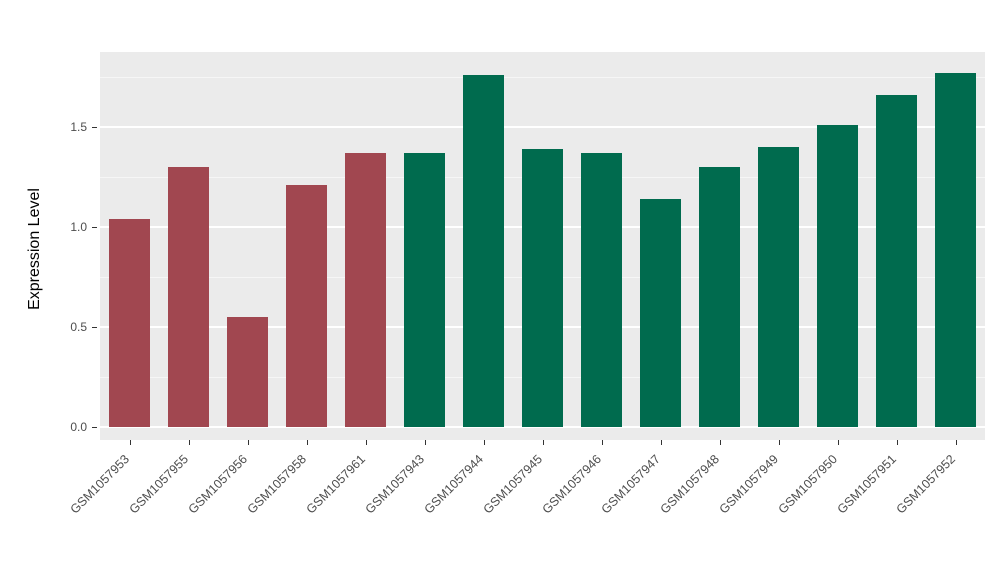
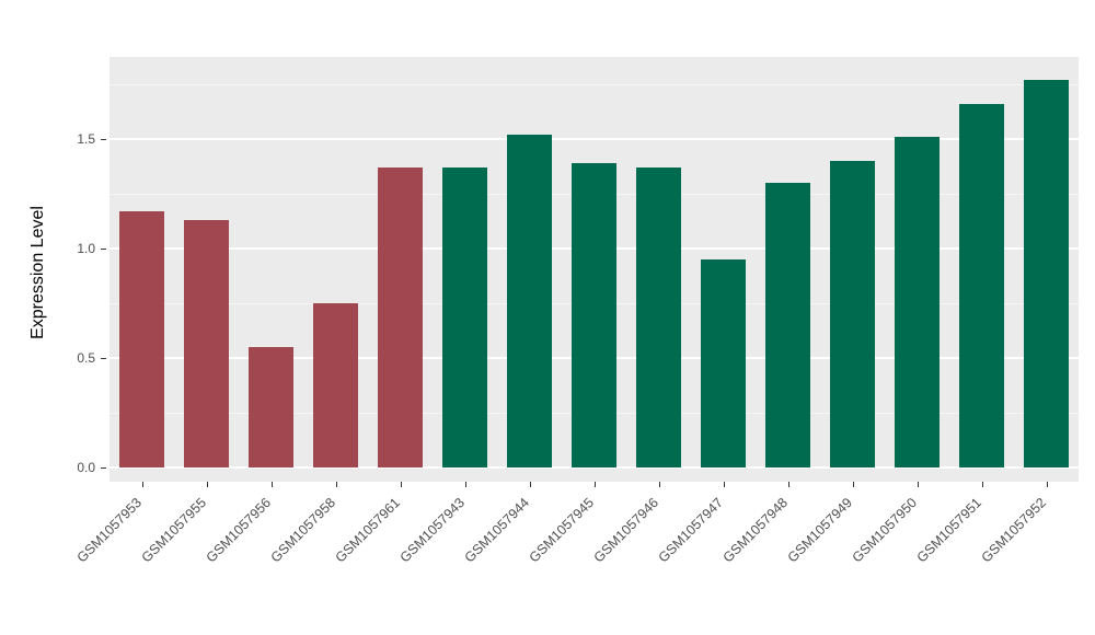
GSM1057953: 1.04 -> 1.17
GSM1057955: 1.30 -> 1.13
GSM1057958: 1.21 -> 0.75
GSM1057944: 1.76 -> 1.52
GSM1057947: 1.14 -> 0.95
